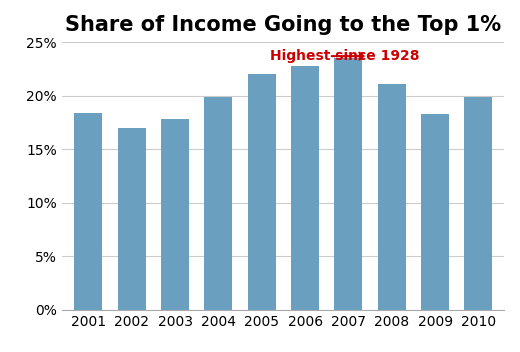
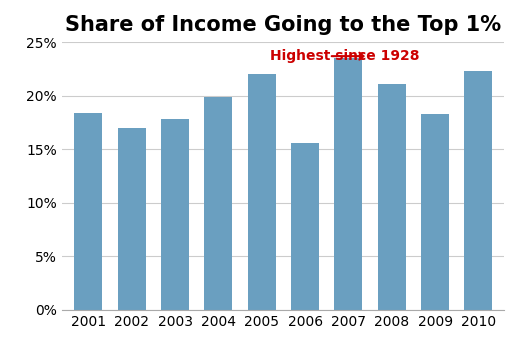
2006: 22.8% -> 15.6%
2010: 19.9% -> 22.3%
